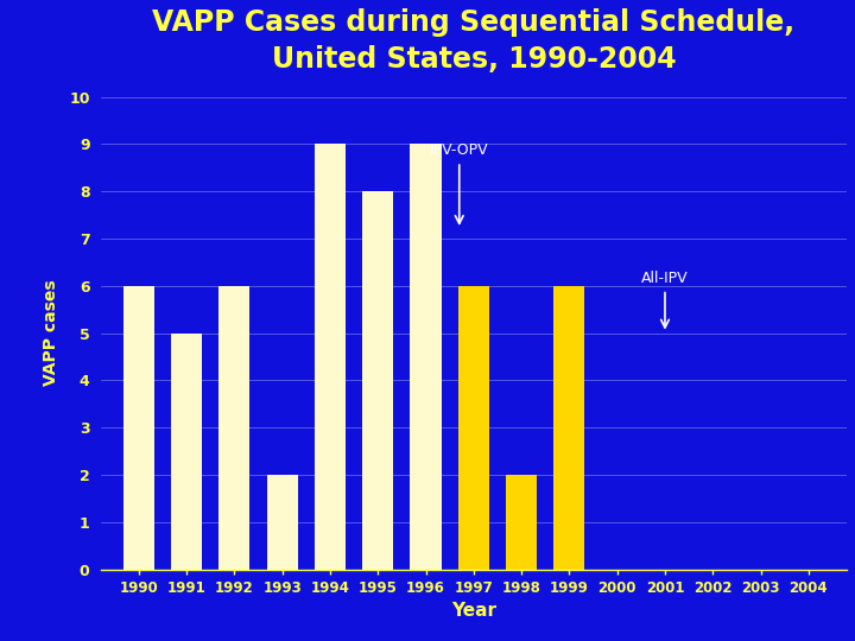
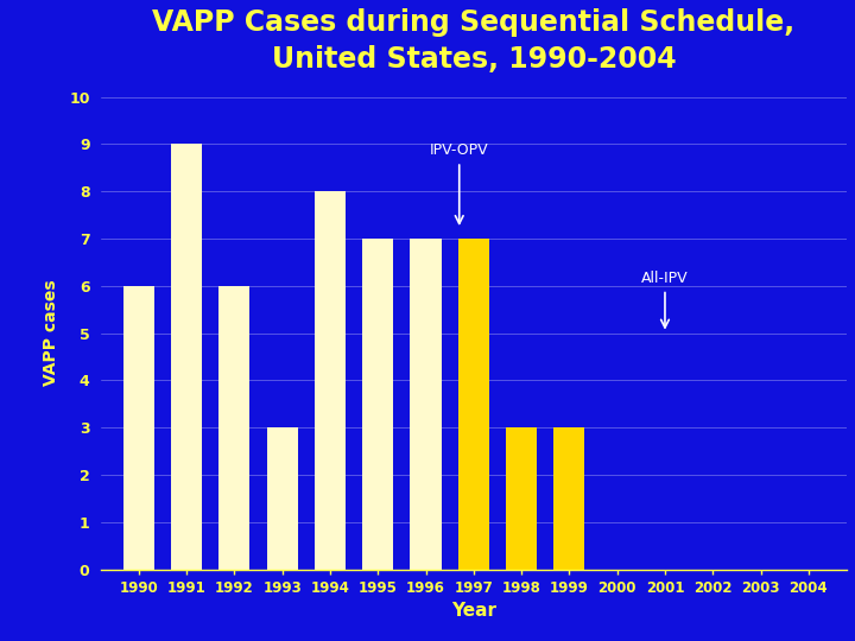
1991: 5 -> 9
1993: 2 -> 3
1994: 9 -> 8
1995: 8 -> 7
1996: 9 -> 7
1997: 6 -> 7
1998: 2 -> 3
1999: 6 -> 3
